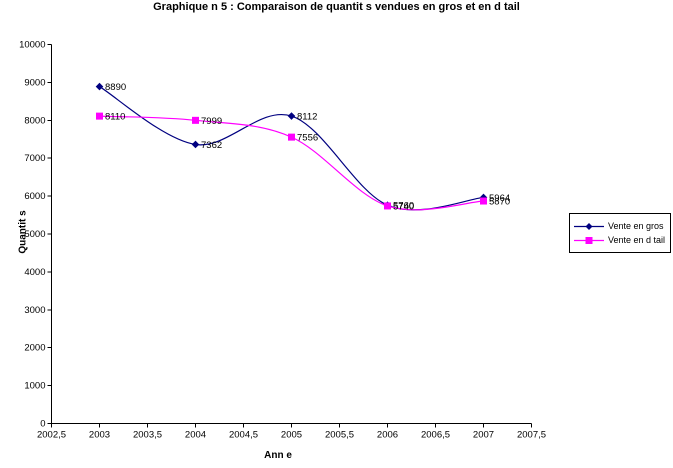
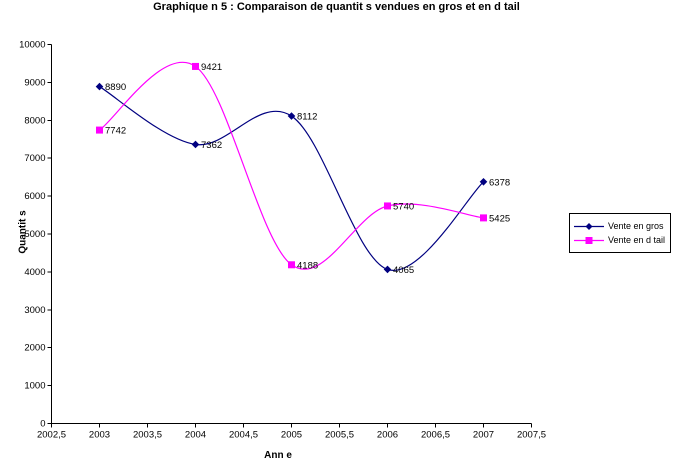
Vente en d tail/2003: 8110 -> 7742
Vente en d tail/2004: 7999 -> 9421
Vente en d tail/2005: 7556 -> 4188
Vente en gros/2006: 5760 -> 4065
Vente en gros/2007: 5964 -> 6378
Vente en d tail/2007: 5870 -> 5425
